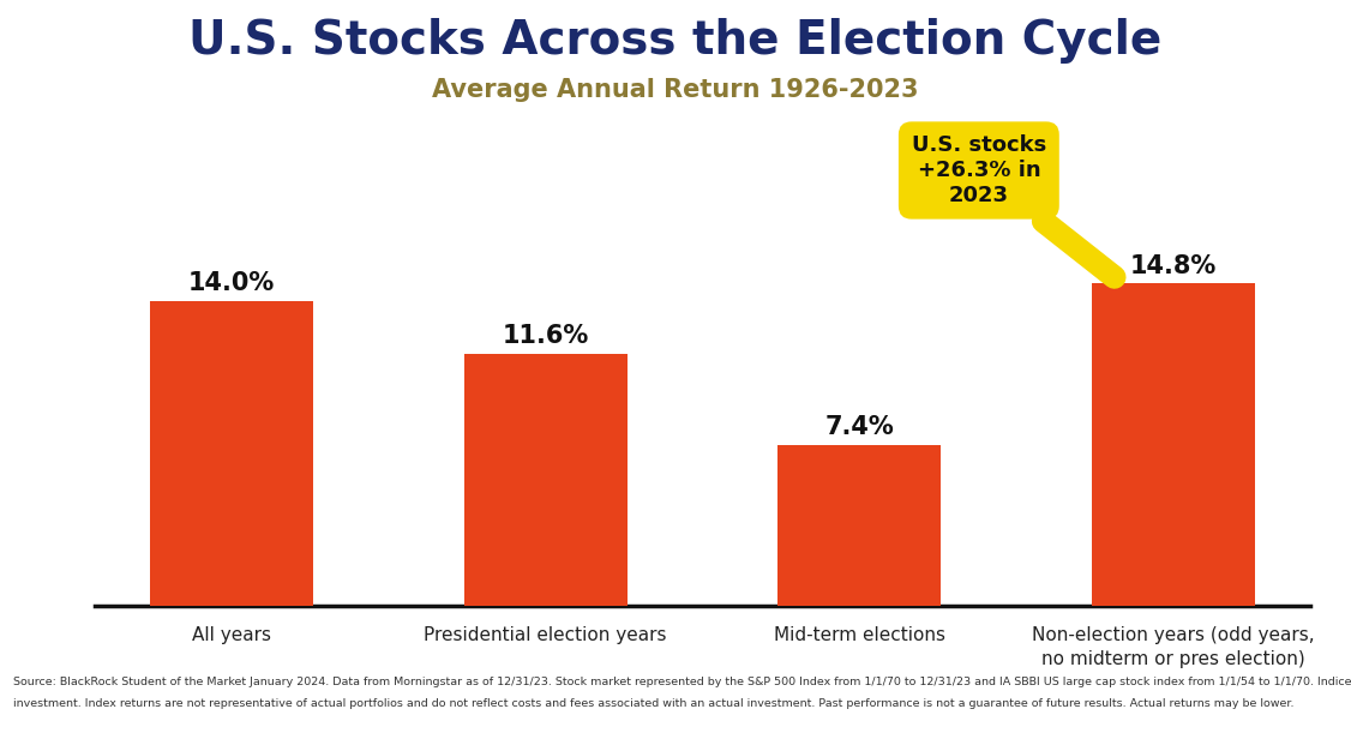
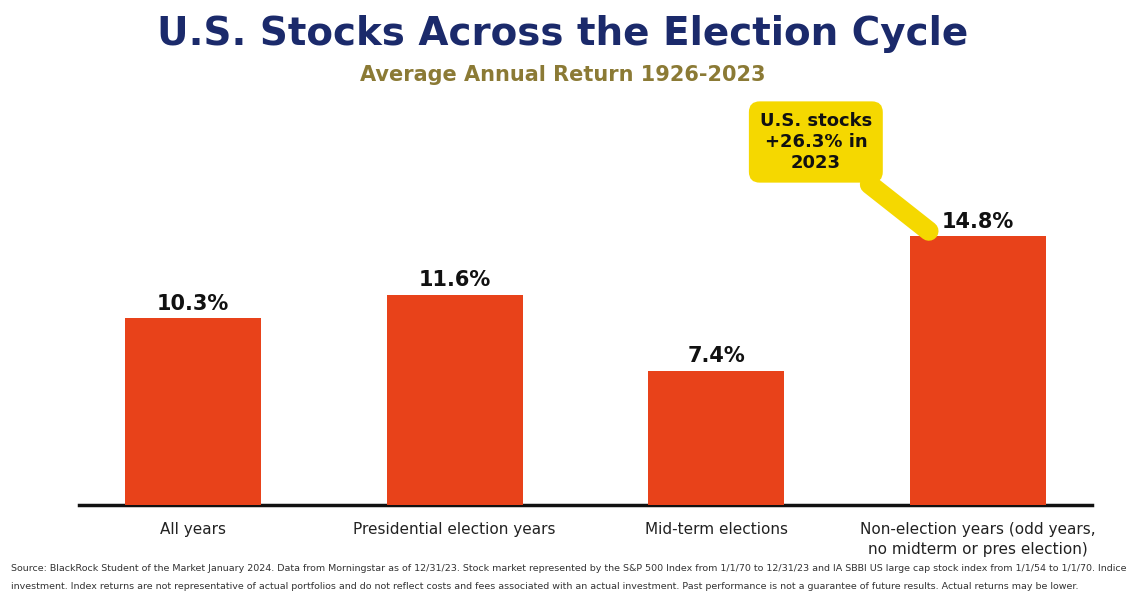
All years: 14.0% -> 10.3%
